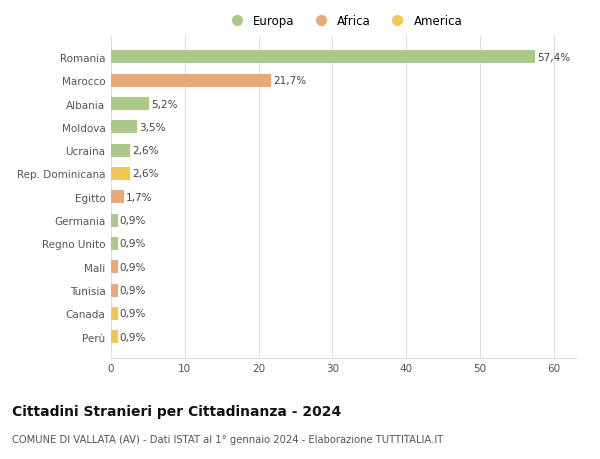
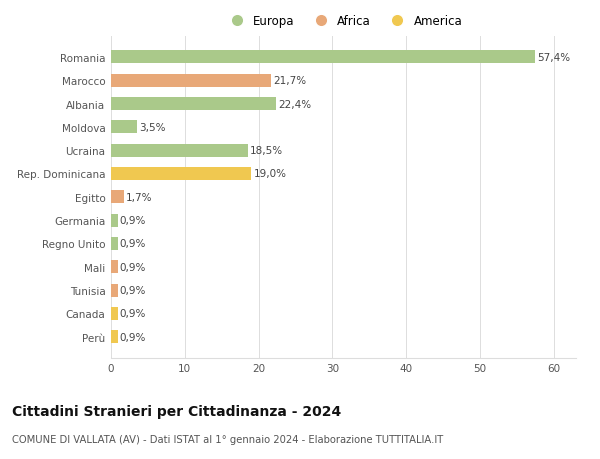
Albania: 5,2% -> 22,4%
Ucraina: 2,6% -> 18,5%
Rep. Dominicana: 2,6% -> 19,0%
